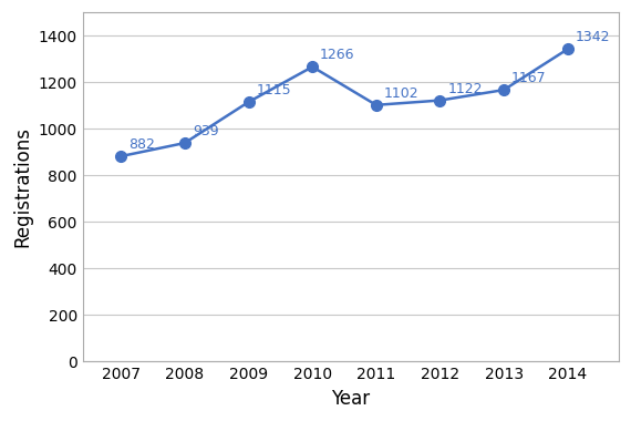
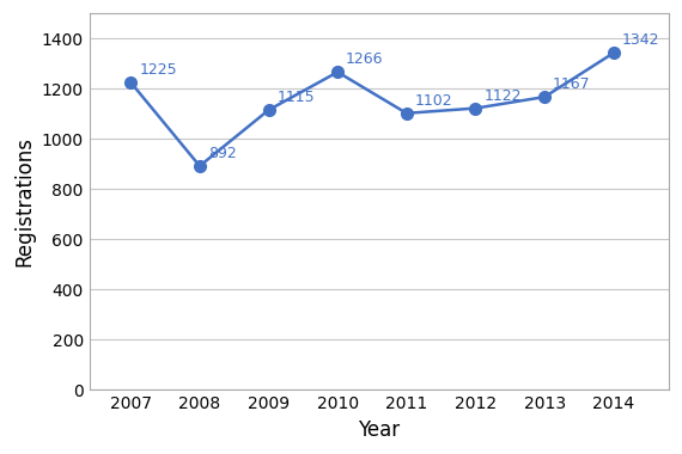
2007: 882 -> 1225
2008: 939 -> 892
